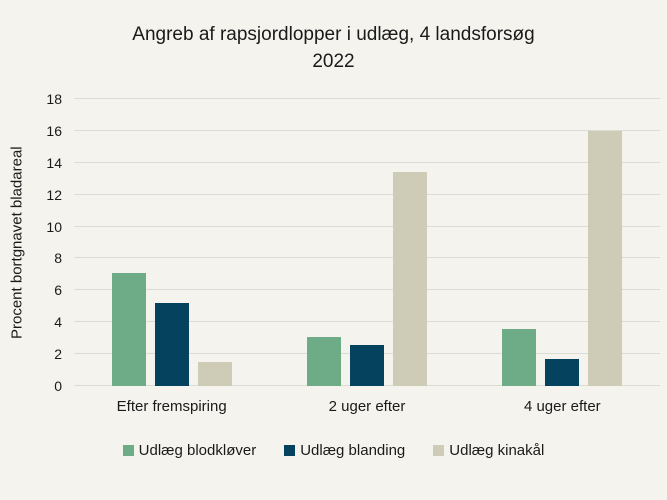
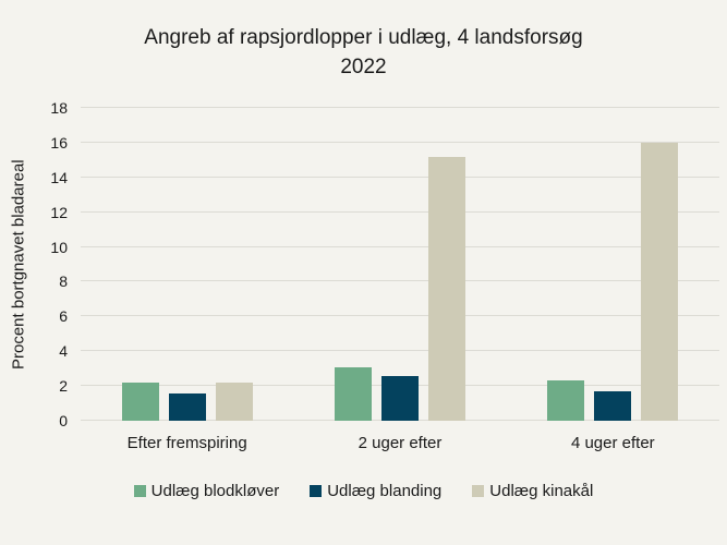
Udlæg blodkløver/Efter fremspiring: 7.1 -> 2.2
Udlæg blanding/Efter fremspiring: 5.2 -> 1.6
Udlæg kinakål/Efter fremspiring: 1.5 -> 2.2
Udlæg kinakål/2 uger efter: 13.4 -> 15.2
Udlæg blodkløver/4 uger efter: 3.6 -> 2.3
